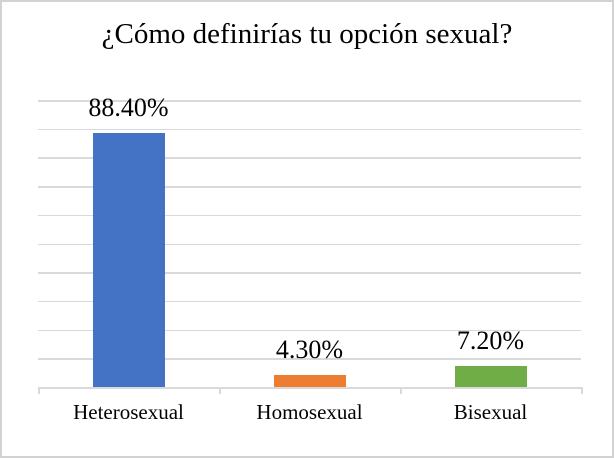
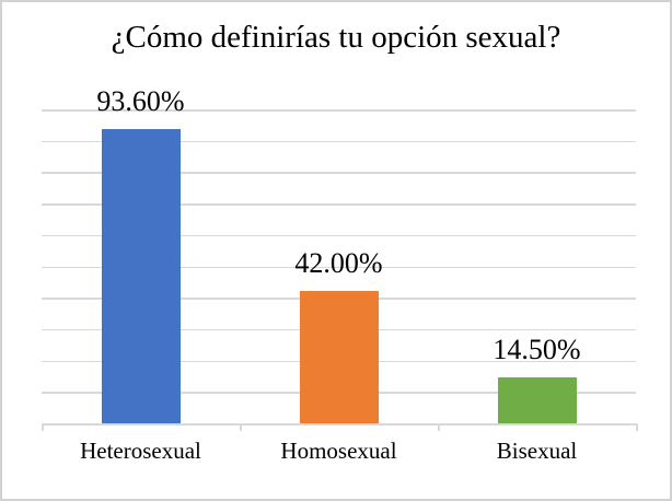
Heterosexual: 88.40% -> 93.60%
Homosexual: 4.30% -> 42.00%
Bisexual: 7.20% -> 14.50%
